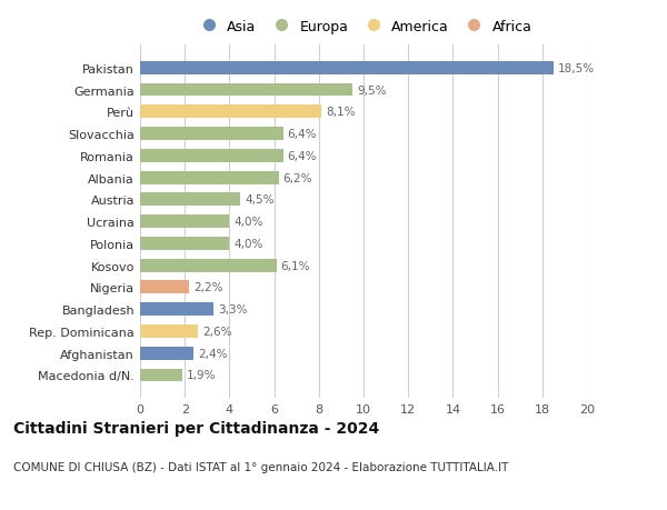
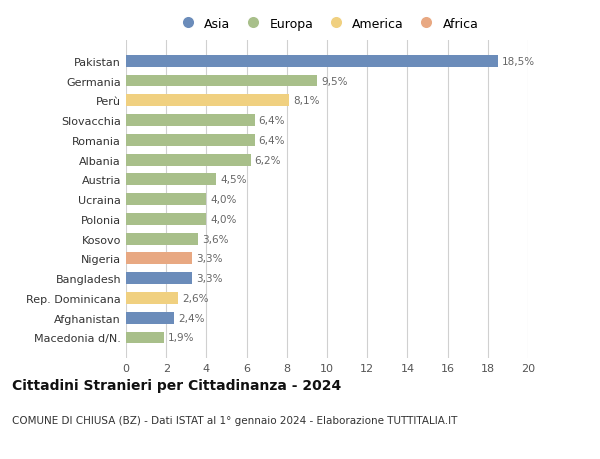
Kosovo: 6,1% -> 3,6%
Nigeria: 2,2% -> 3,3%
